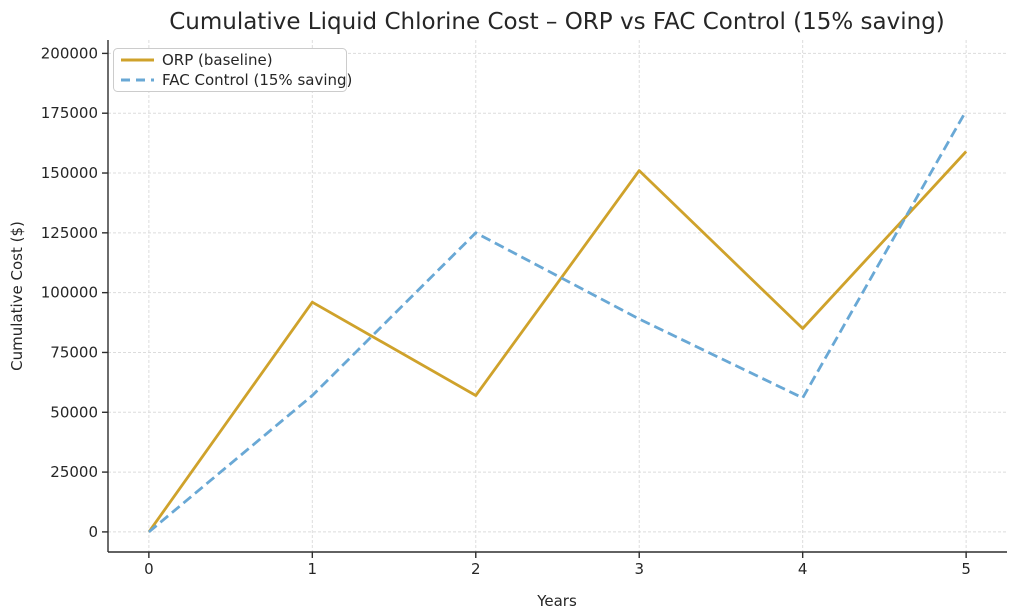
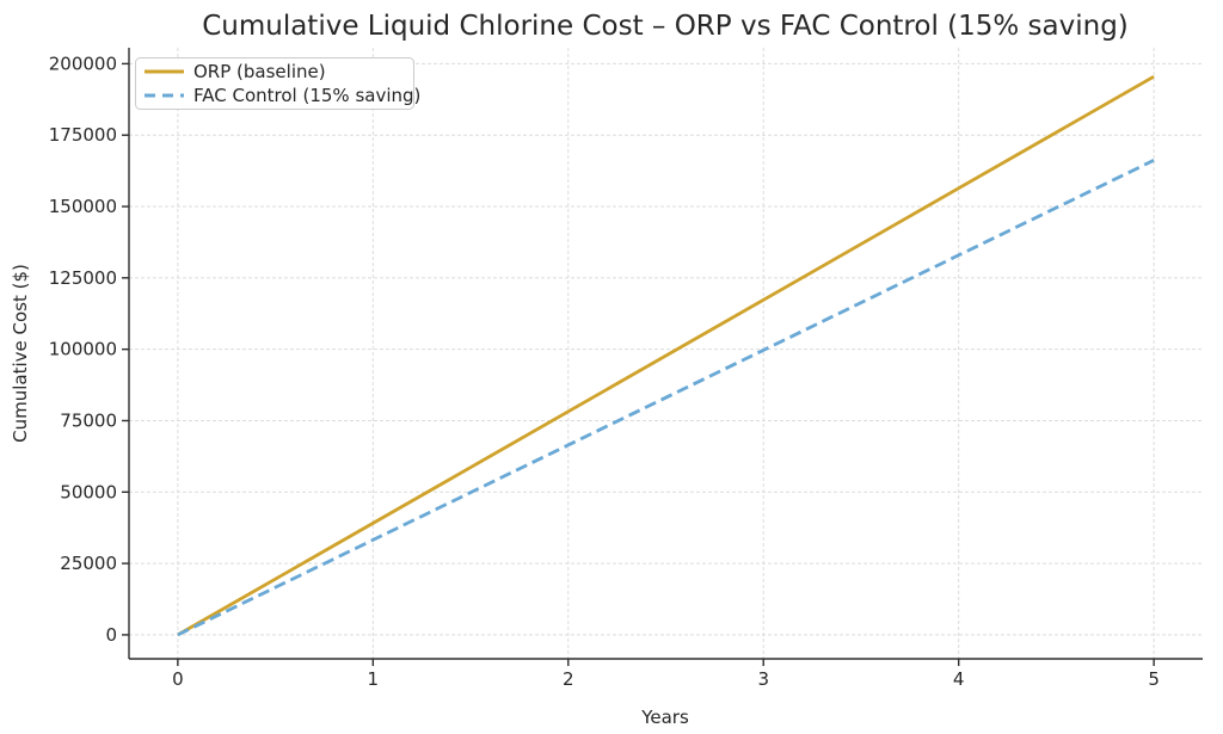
ORP (baseline)/1: 96000 -> 39000
FAC Control (15% saving)/1: 57000 -> 33000
ORP (baseline)/2: 57000 -> 78000
FAC Control (15% saving)/2: 125000 -> 66000
ORP (baseline)/3: 151000 -> 117000
FAC Control (15% saving)/3: 89000 -> 100000
ORP (baseline)/4: 85000 -> 156000
FAC Control (15% saving)/4: 56000 -> 133000
ORP (baseline)/5: 159000 -> 196000
FAC Control (15% saving)/5: 176000 -> 166000
